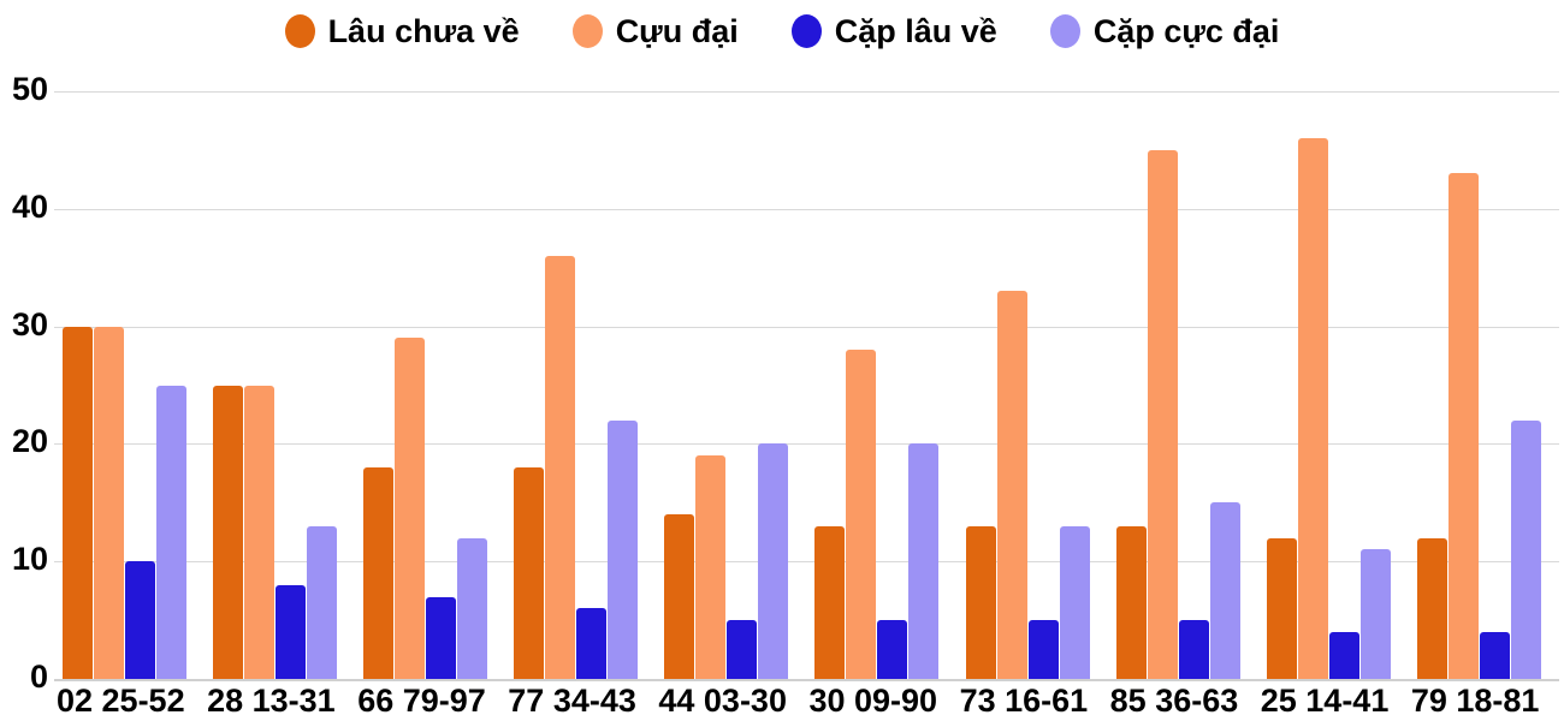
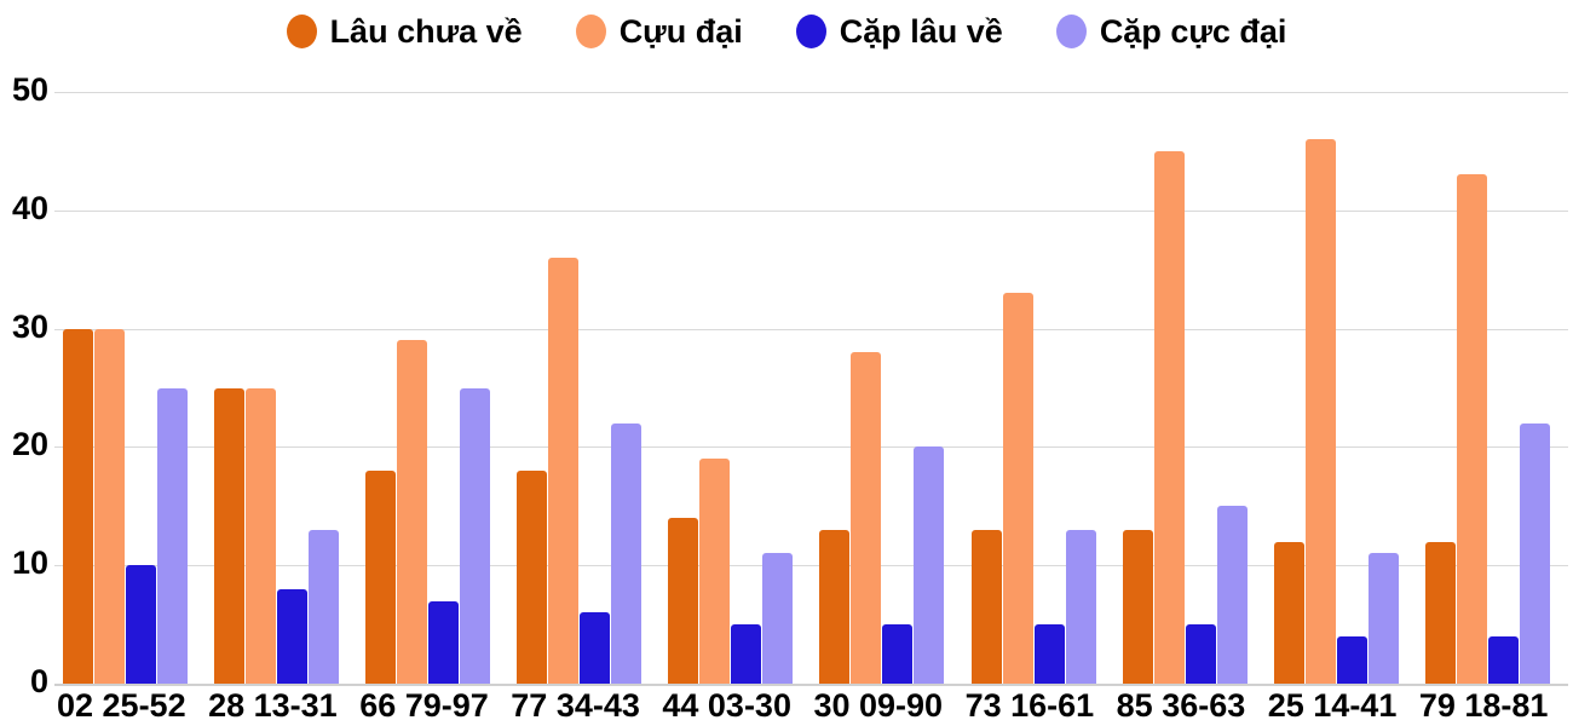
Cặp cực đại/66 79-97: 12 -> 25
Cặp cực đại/44 03-30: 20 -> 11
